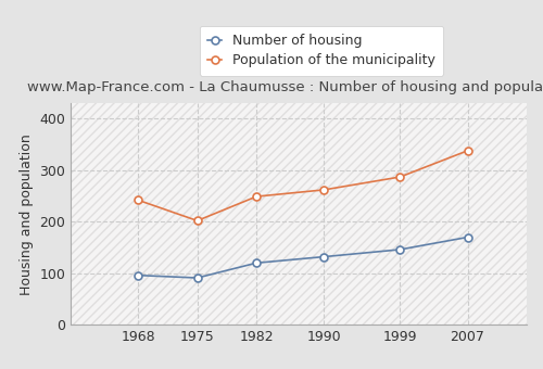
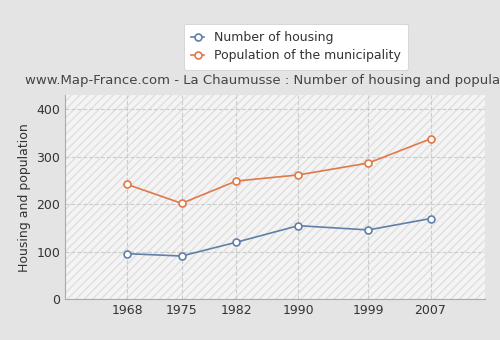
Number of housing/1990: 132 -> 155
